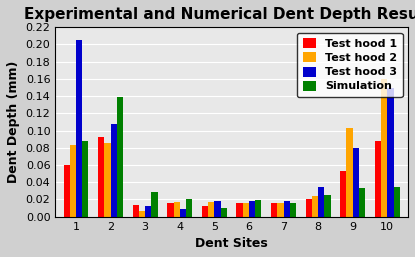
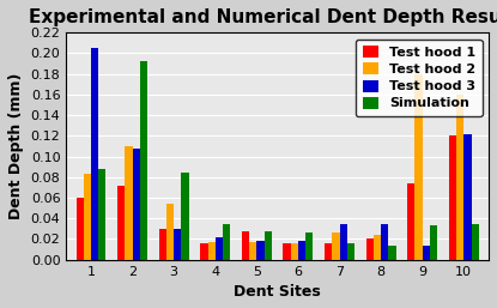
Test hood 1/2: 0.092 -> 0.072
Test hood 2/2: 0.085 -> 0.110
Simulation/2: 0.139 -> 0.192
Test hood 1/3: 0.014 -> 0.030
Test hood 2/3: 0.006 -> 0.054
Test hood 3/3: 0.012 -> 0.030
Simulation/3: 0.029 -> 0.084
Test hood 3/4: 0.009 -> 0.022
Simulation/4: 0.021 -> 0.034
Test hood 1/5: 0.012 -> 0.028
Simulation/5: 0.010 -> 0.028
Simulation/6: 0.019 -> 0.026
Test hood 2/7: 0.016 -> 0.026
Test hood 3/7: 0.018 -> 0.034
Simulation/8: 0.025 -> 0.014
Test hood 1/9: 0.053 -> 0.074
Test hood 2/9: 0.103 -> 0.180
Test hood 3/9: 0.080 -> 0.014
Test hood 1/10: 0.088 -> 0.120
Test hood 3/10: 0.149 -> 0.122
